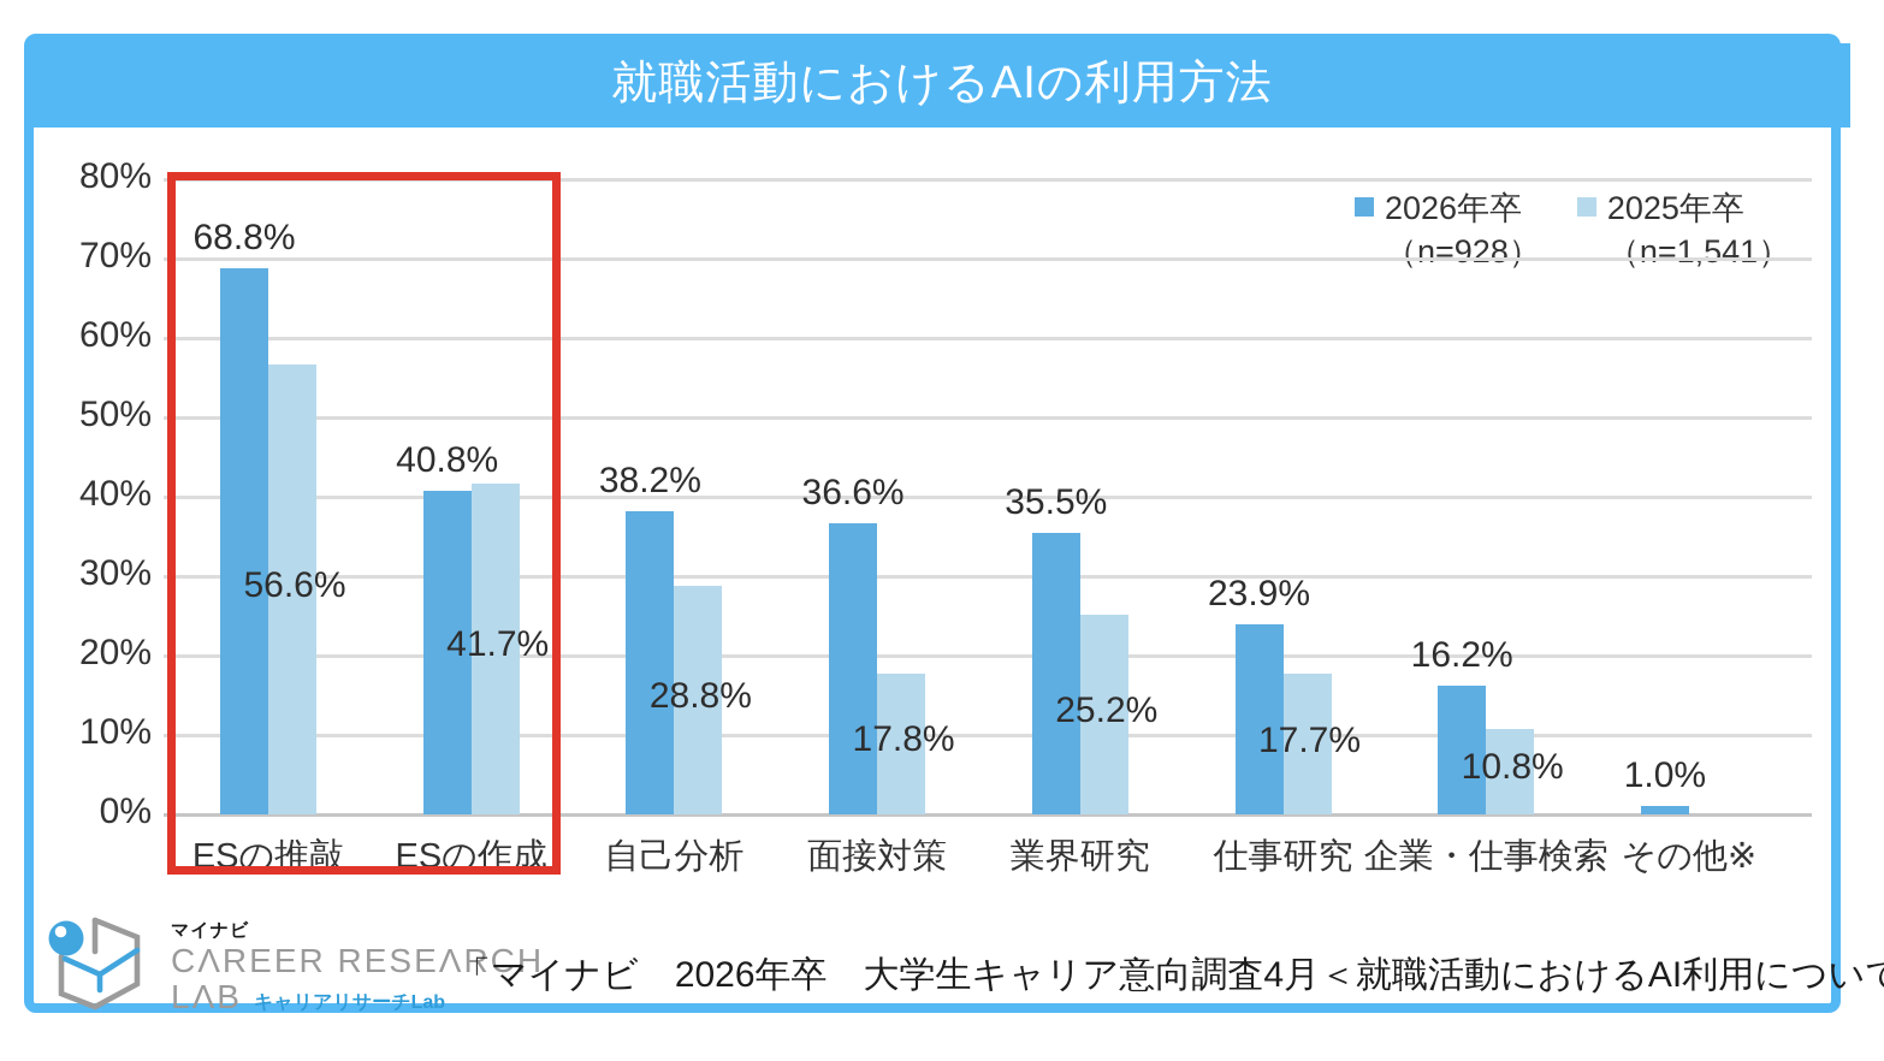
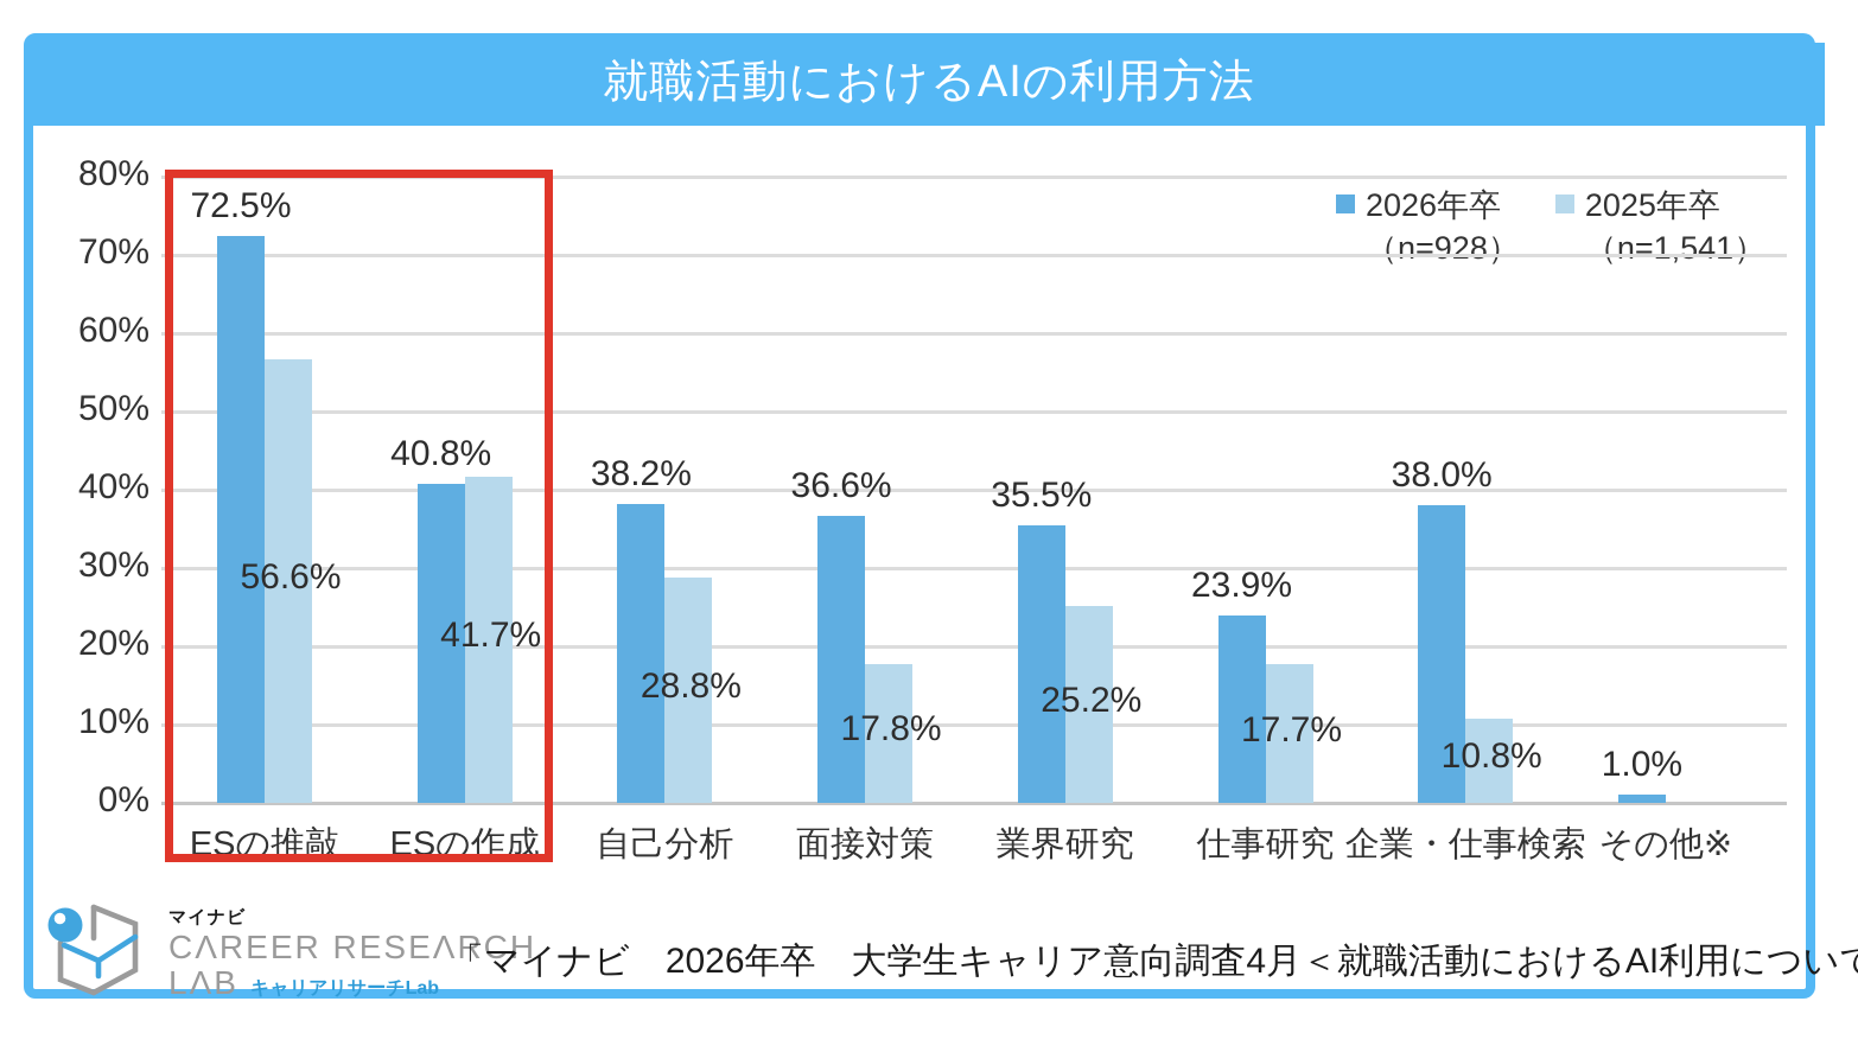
2026年卒（n=928）/ESの推敲: 68.8% -> 72.5%
2026年卒（n=928）/企業・仕事検索: 16.2% -> 38.0%
